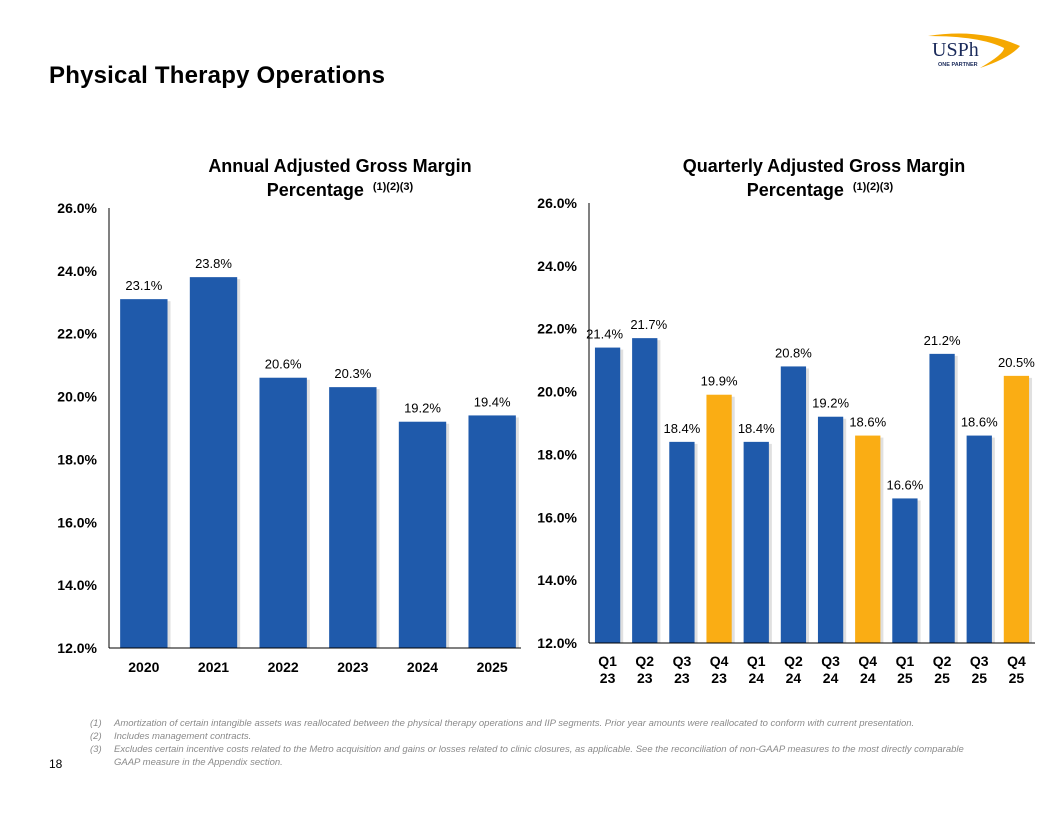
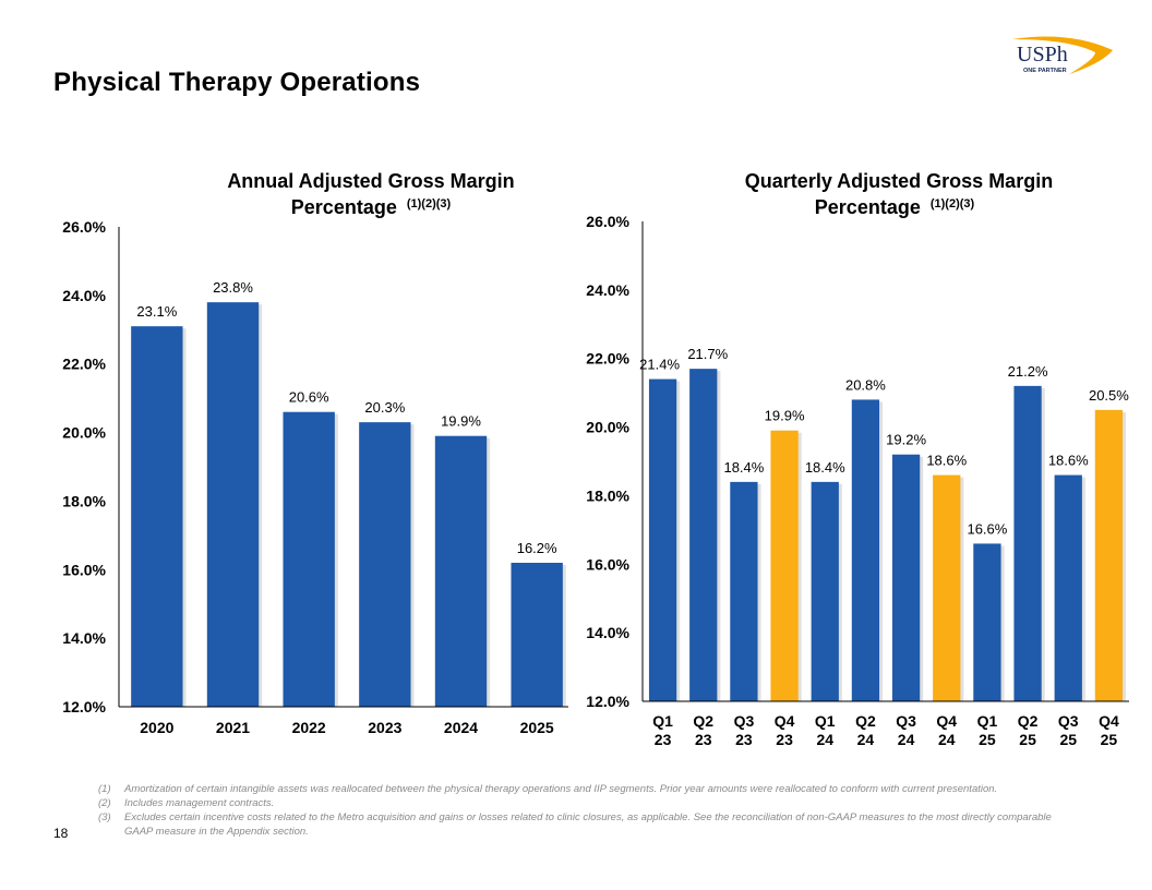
Annual Adjusted Gross Margin Percentage/2024: 19.2% -> 19.9%
Annual Adjusted Gross Margin Percentage/2025: 19.4% -> 16.2%
